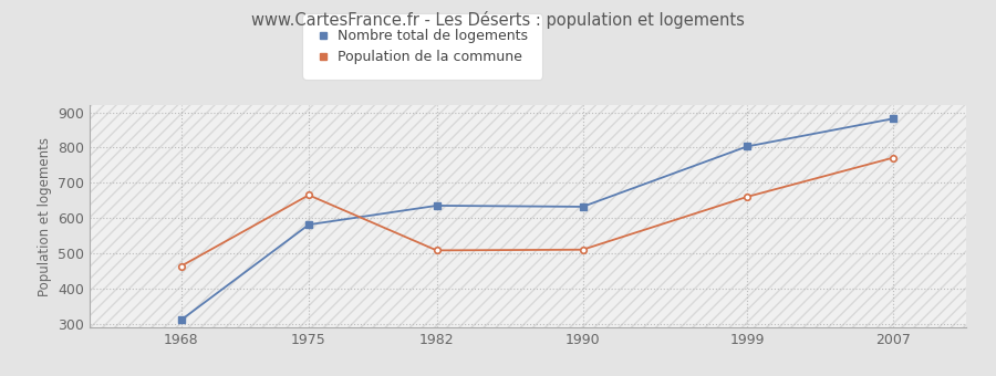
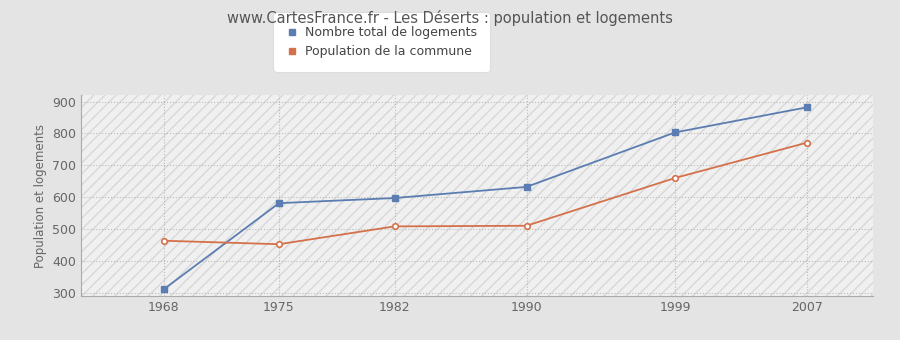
Population de la commune/1975: 665 -> 452
Nombre total de logements/1982: 635 -> 597
